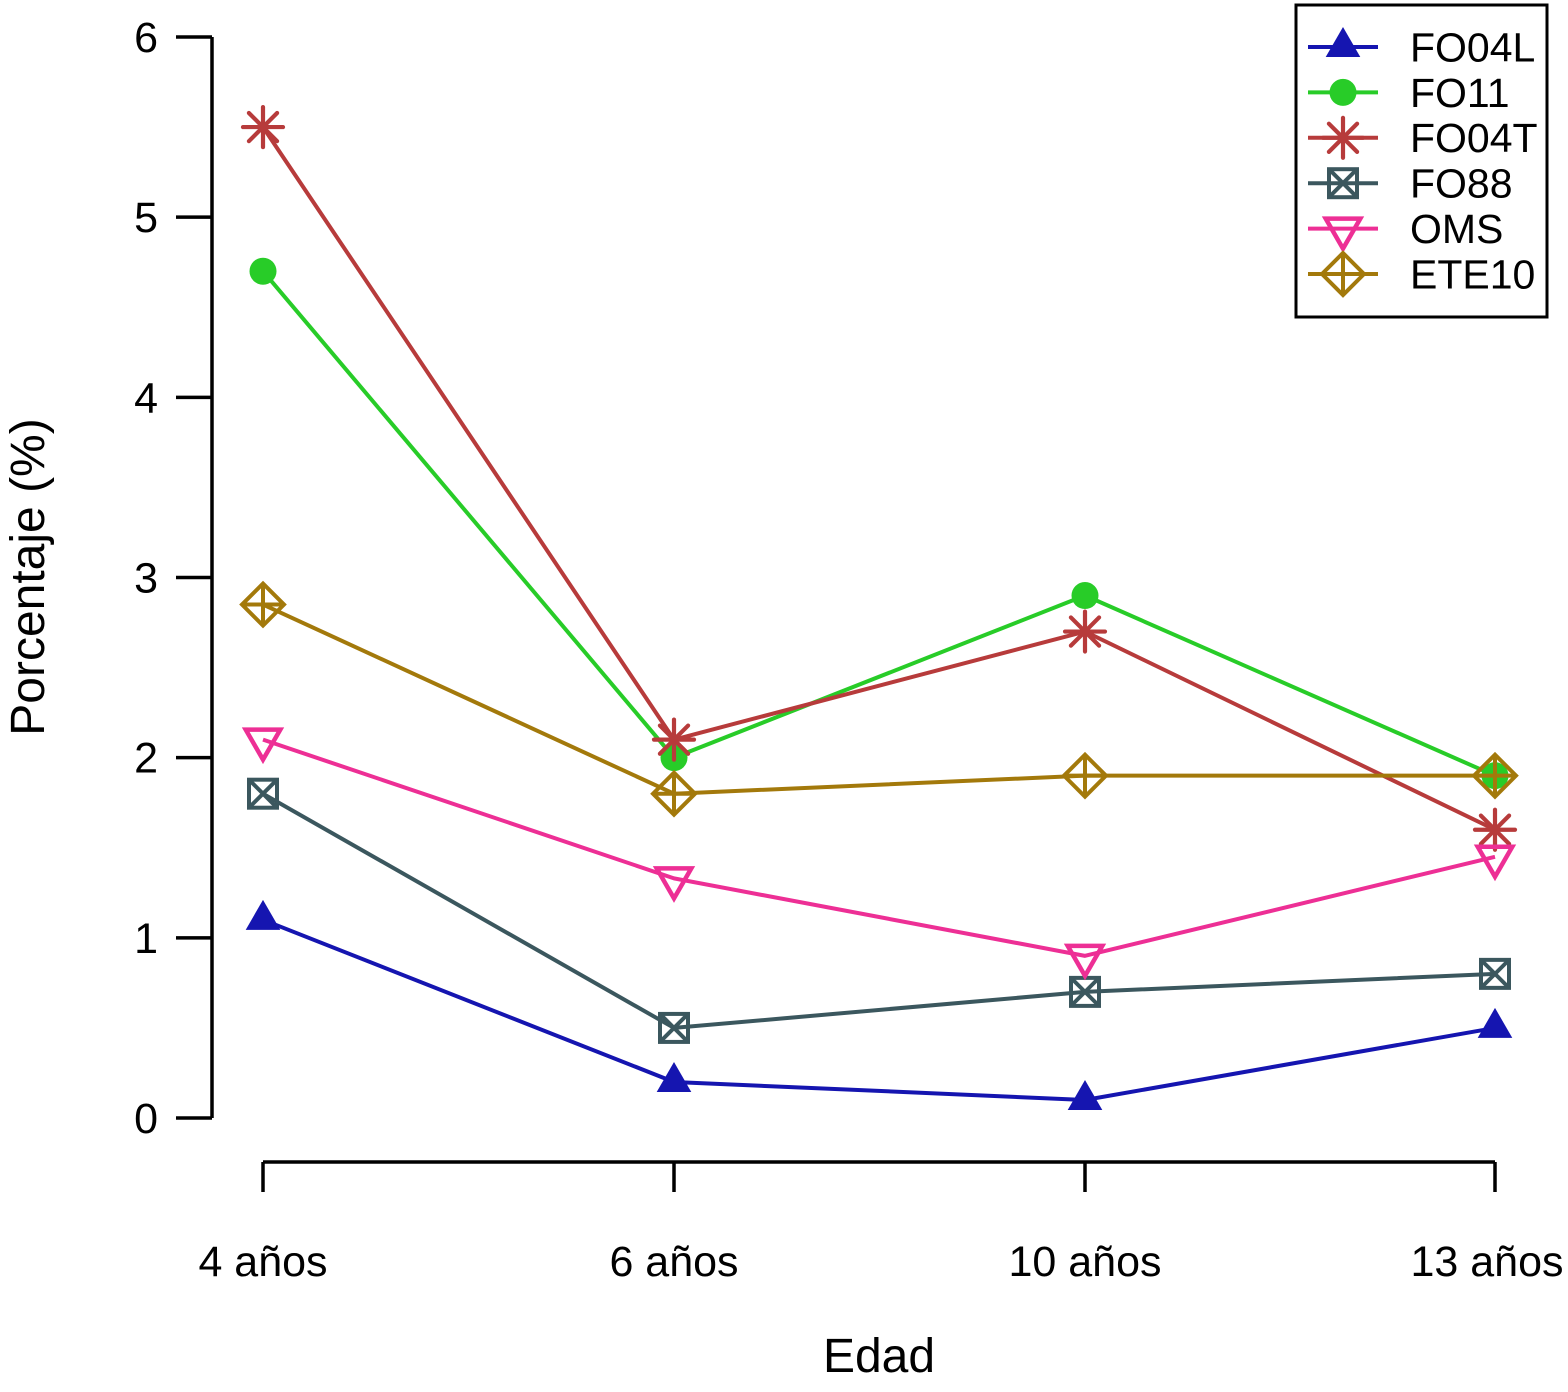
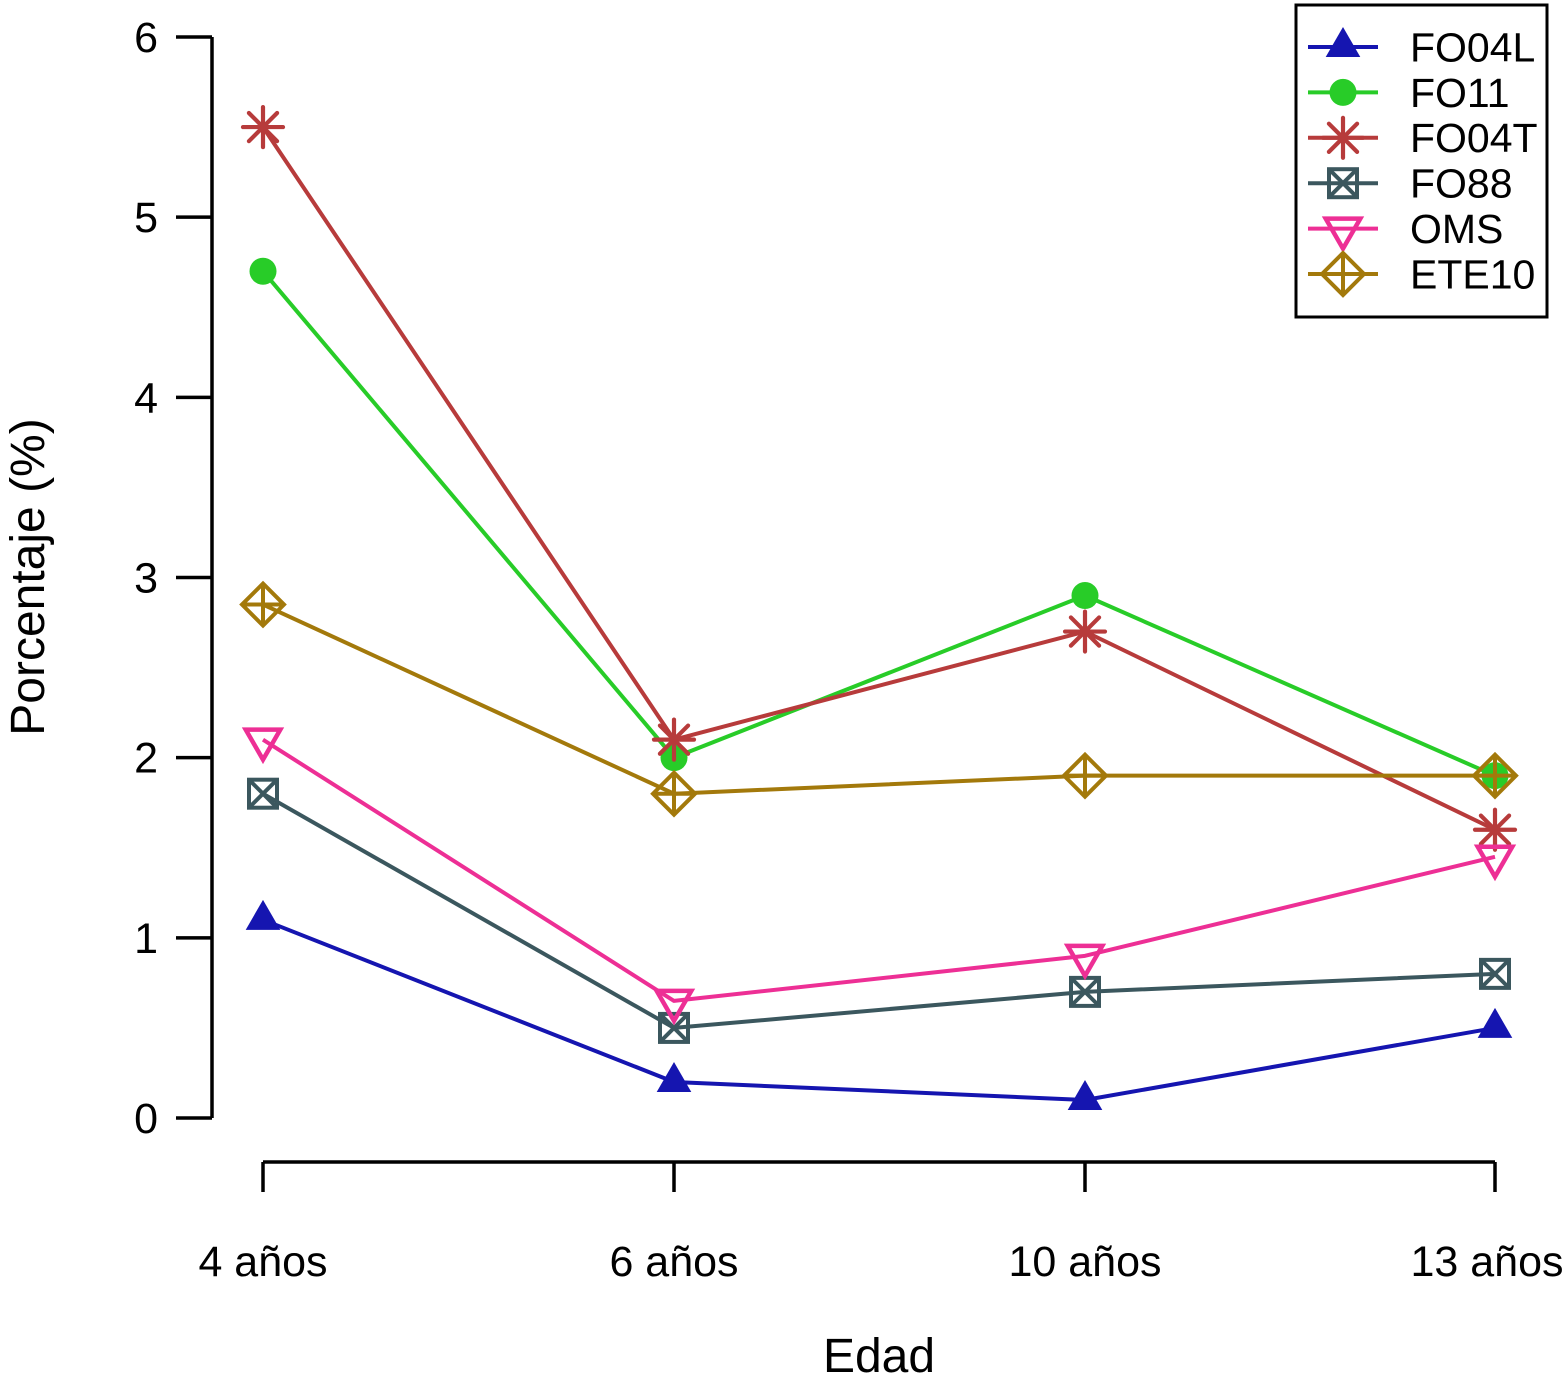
OMS/6 años: 1.33 -> 0.65
